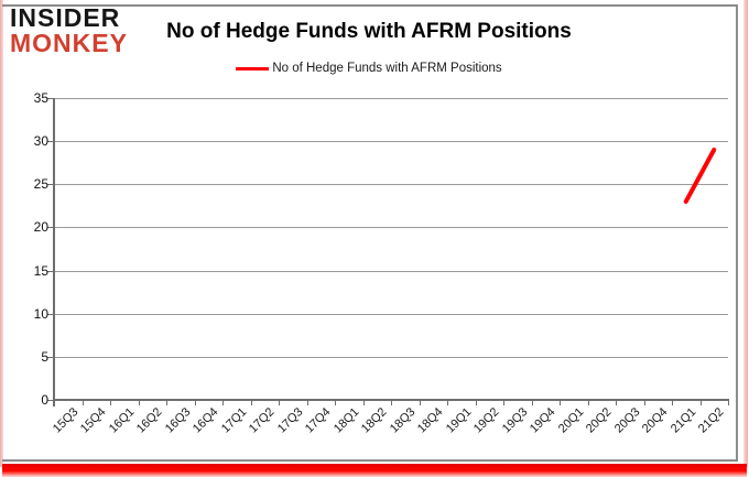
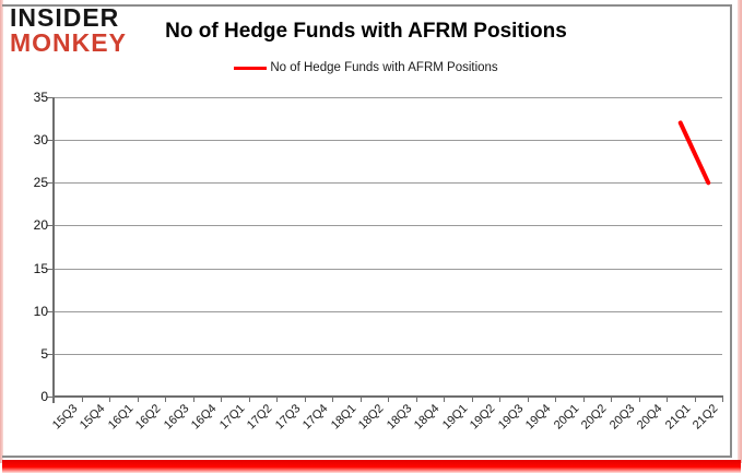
21Q1: 23 -> 32
21Q2: 29 -> 25
